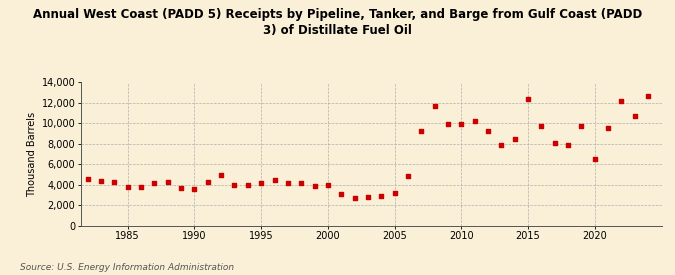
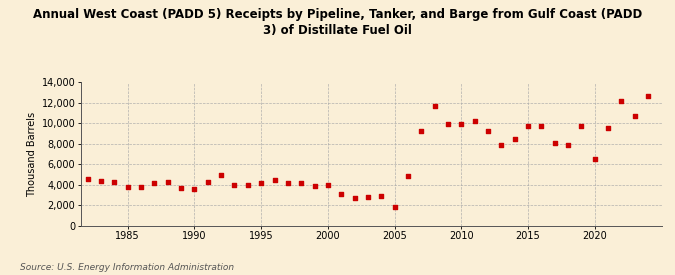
2005: 3,200 -> 1,800
2015: 12,400 -> 9,700
